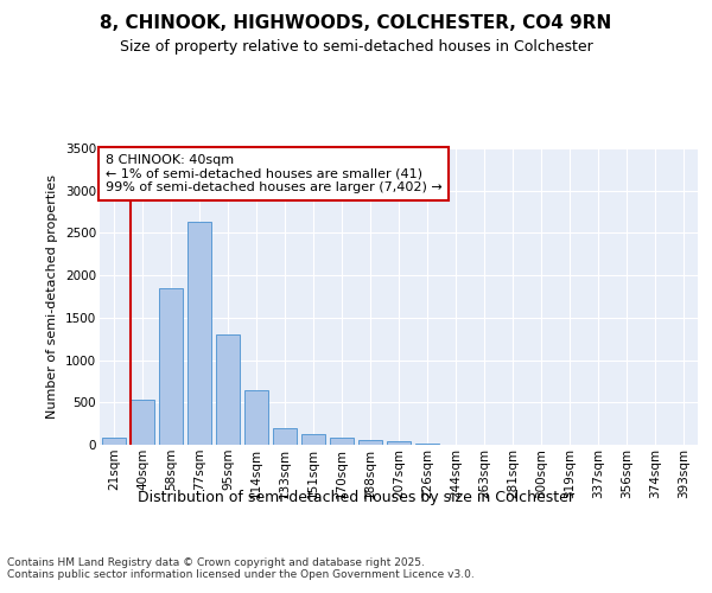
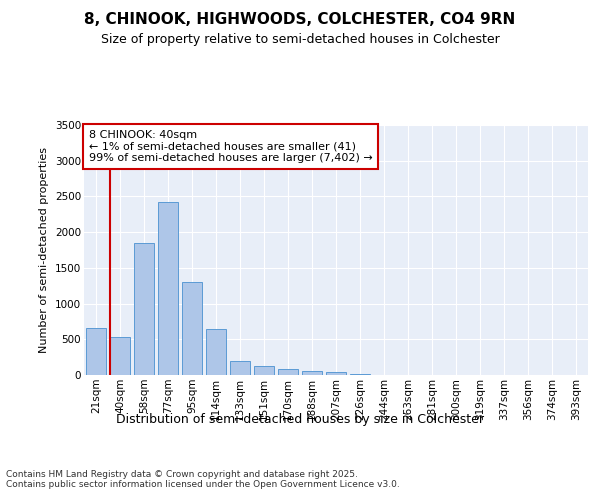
21sqm: 80 -> 660
77sqm: 2630 -> 2420
